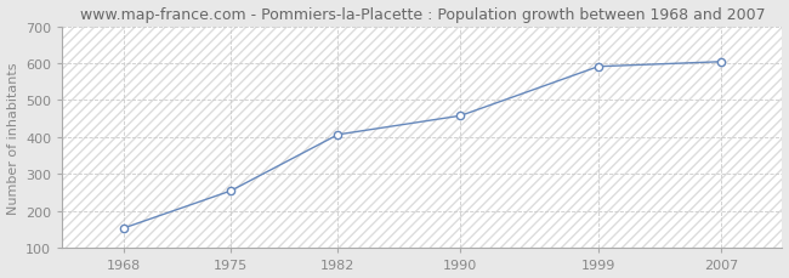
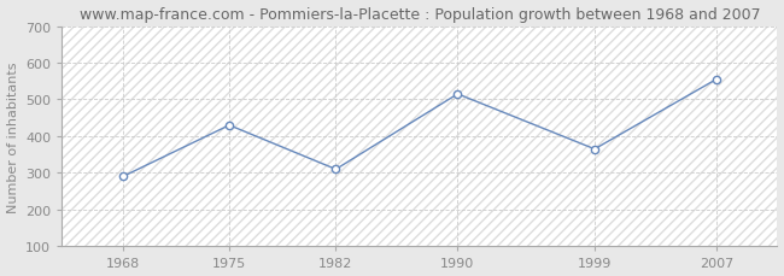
1968: 154 -> 290
1975: 255 -> 430
1982: 407 -> 310
1990: 458 -> 515
1999: 591 -> 365
2007: 604 -> 555
